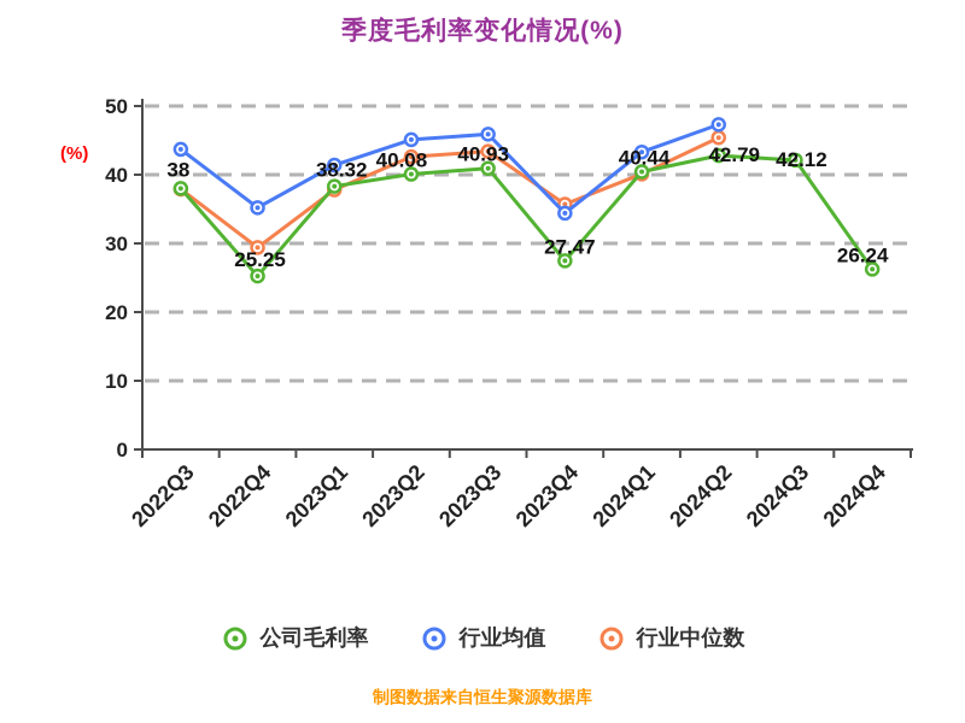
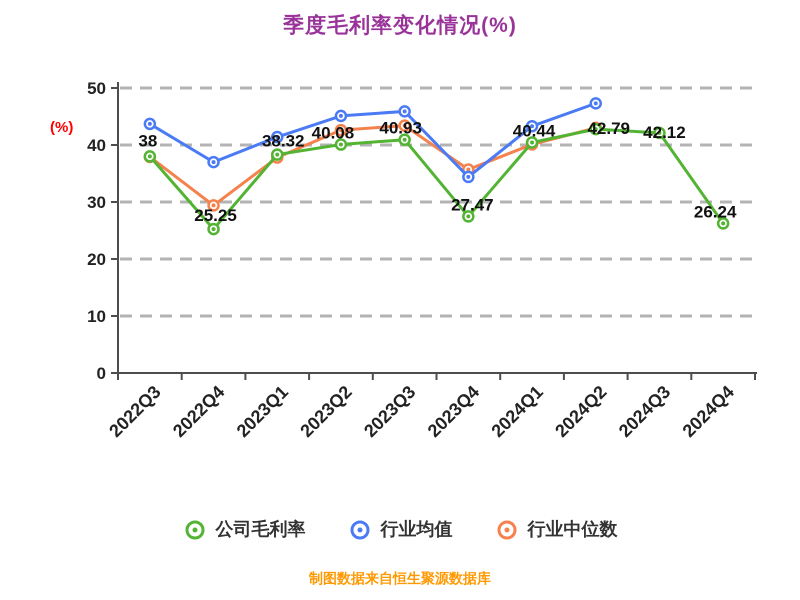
行业均值/2022Q4: 35 -> 37
行业中位数/2024Q2: 45 -> 43
